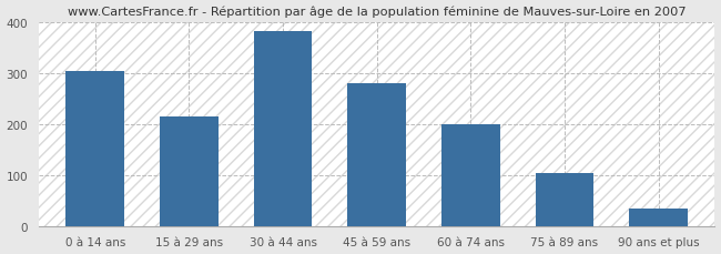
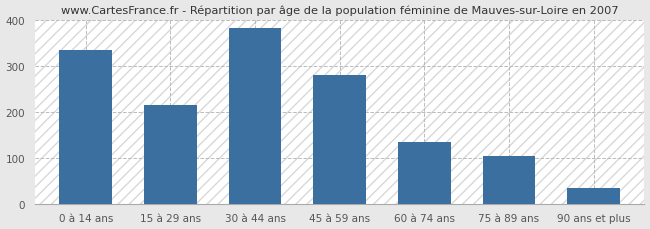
0 à 14 ans: 305 -> 335
60 à 74 ans: 200 -> 135
